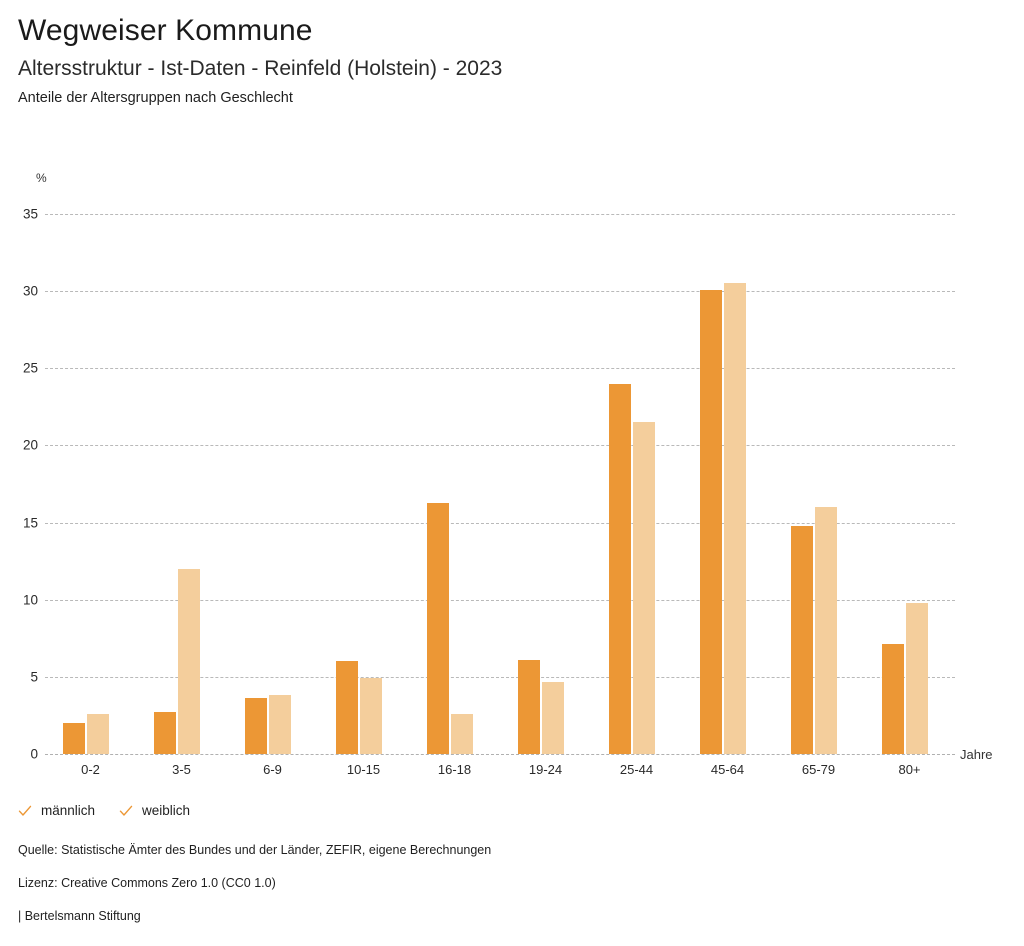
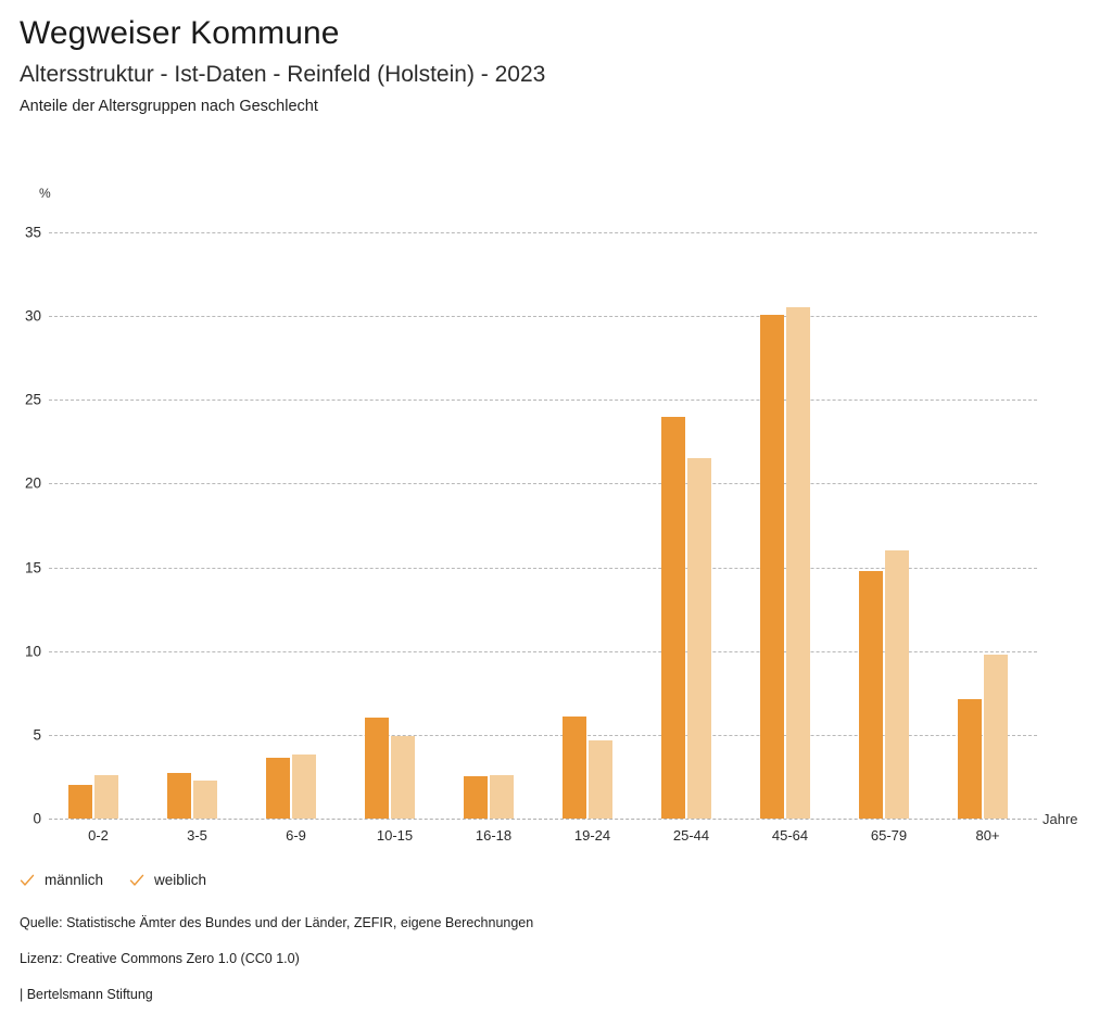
weiblich/3-5: 12.0 -> 2.3
männlich/16-18: 16.3 -> 2.5
